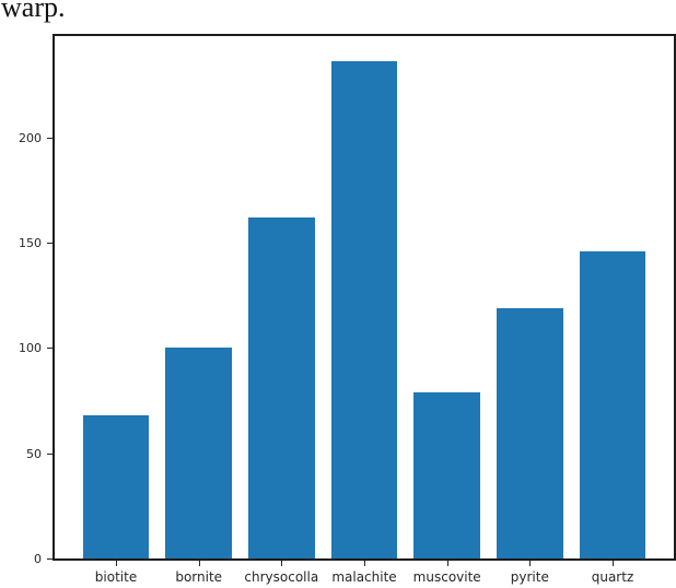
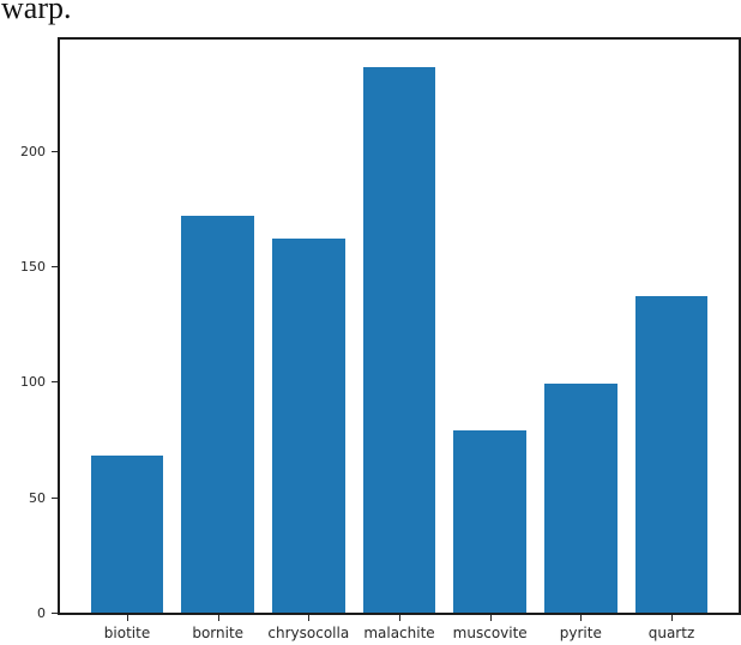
bornite: 100 -> 172
pyrite: 119 -> 99
quartz: 146 -> 137
